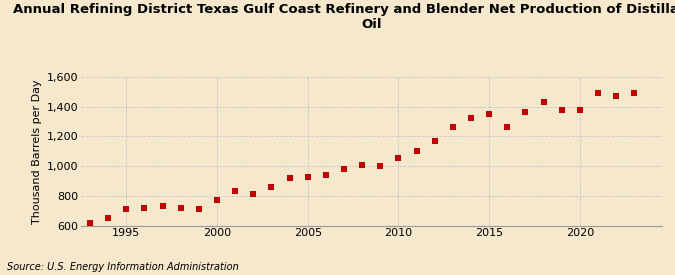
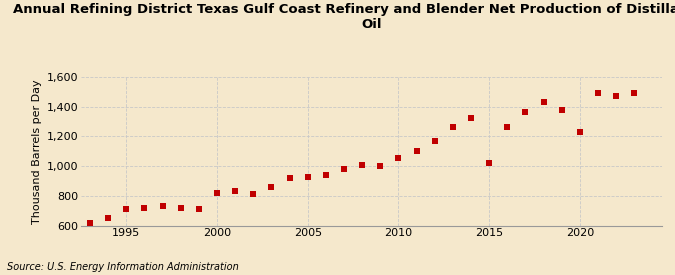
2000: 770 -> 820
2015: 1,350 -> 1,020
2020: 1,380 -> 1,230
